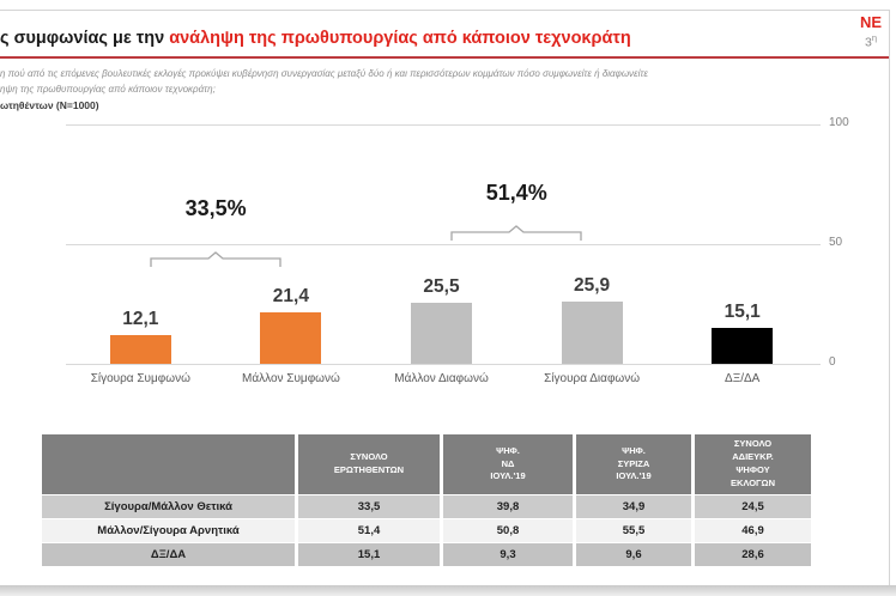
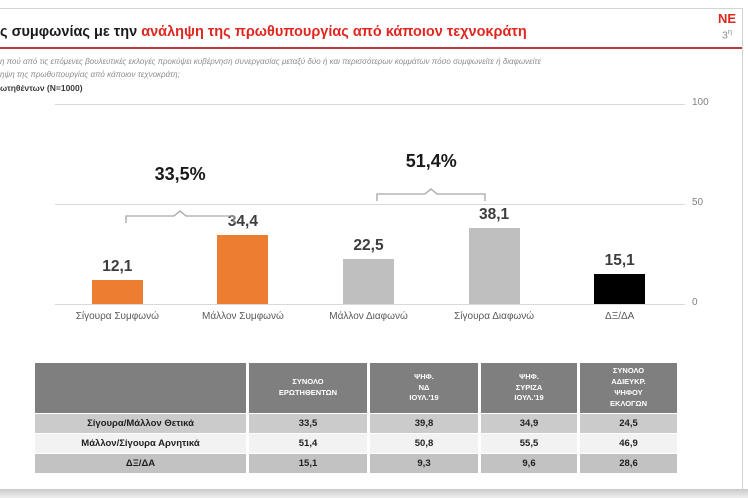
Μάλλον Συμφωνώ: 21,4 -> 34,4
Μάλλον Διαφωνώ: 25,5 -> 22,5
Σίγουρα Διαφωνώ: 25,9 -> 38,1
